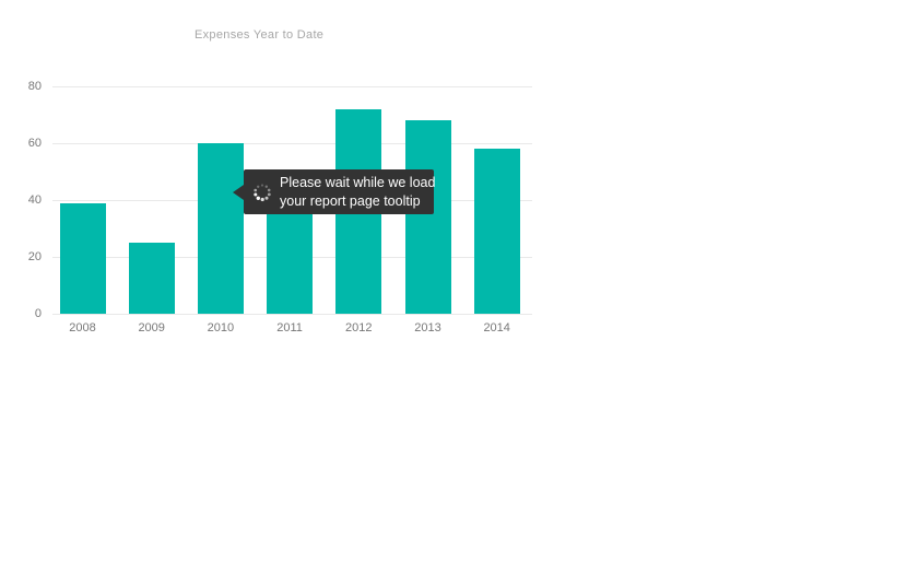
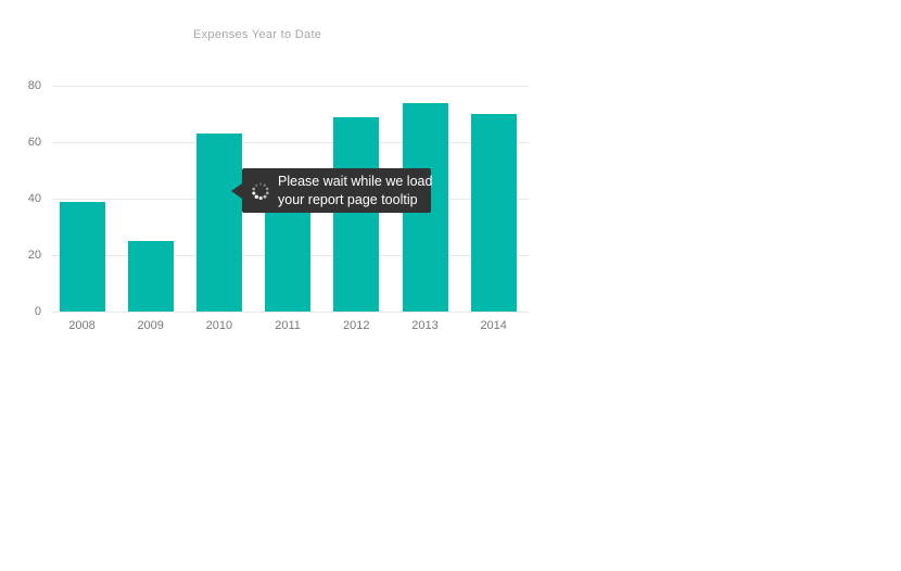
2010: 60 -> 63
2012: 72 -> 69
2013: 68 -> 74
2014: 58 -> 70
